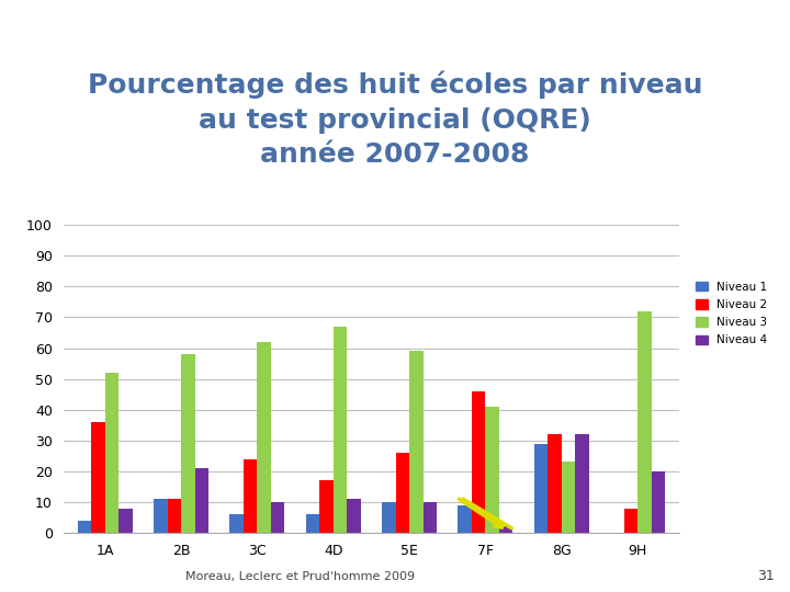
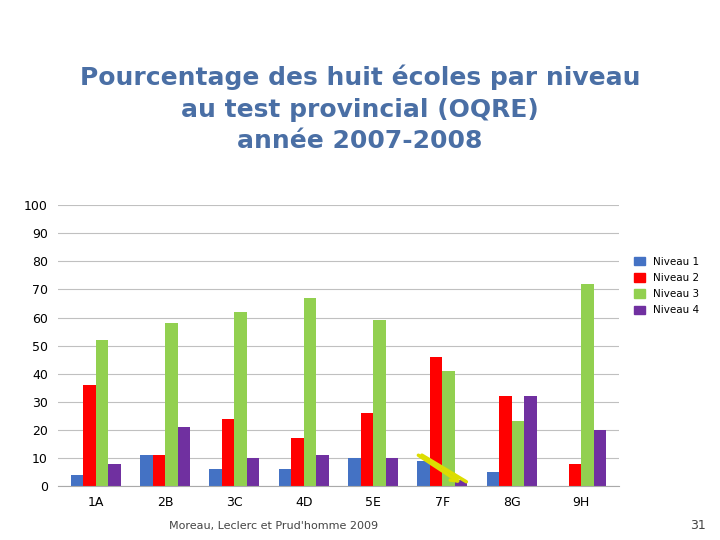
Niveau 1/8G: 29 -> 5
